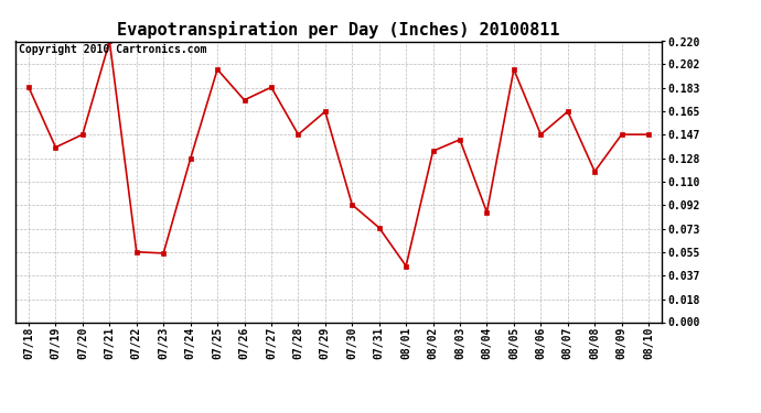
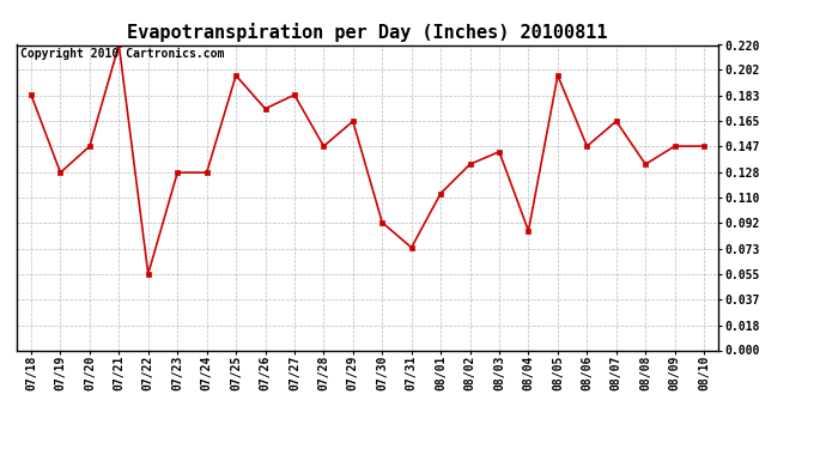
07/19: 0.137 -> 0.128
07/23: 0.054 -> 0.128
08/01: 0.044 -> 0.113
08/08: 0.118 -> 0.134
